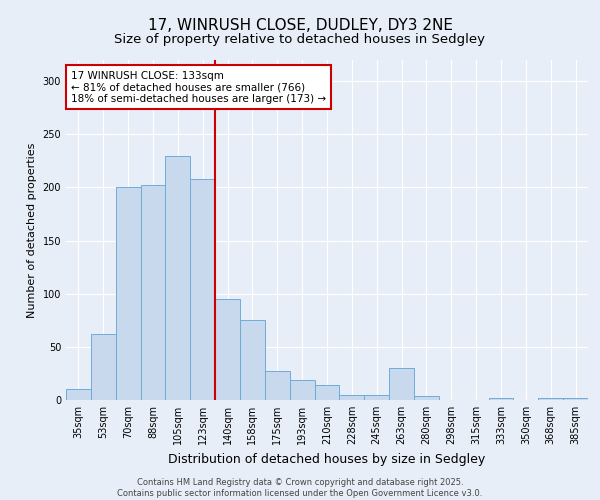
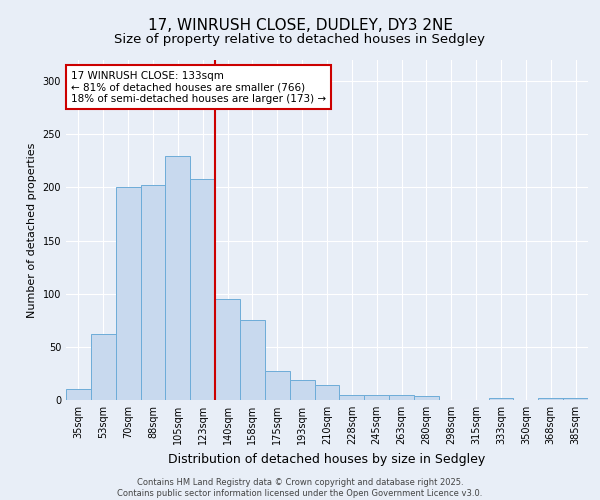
263sqm: 30 -> 5
